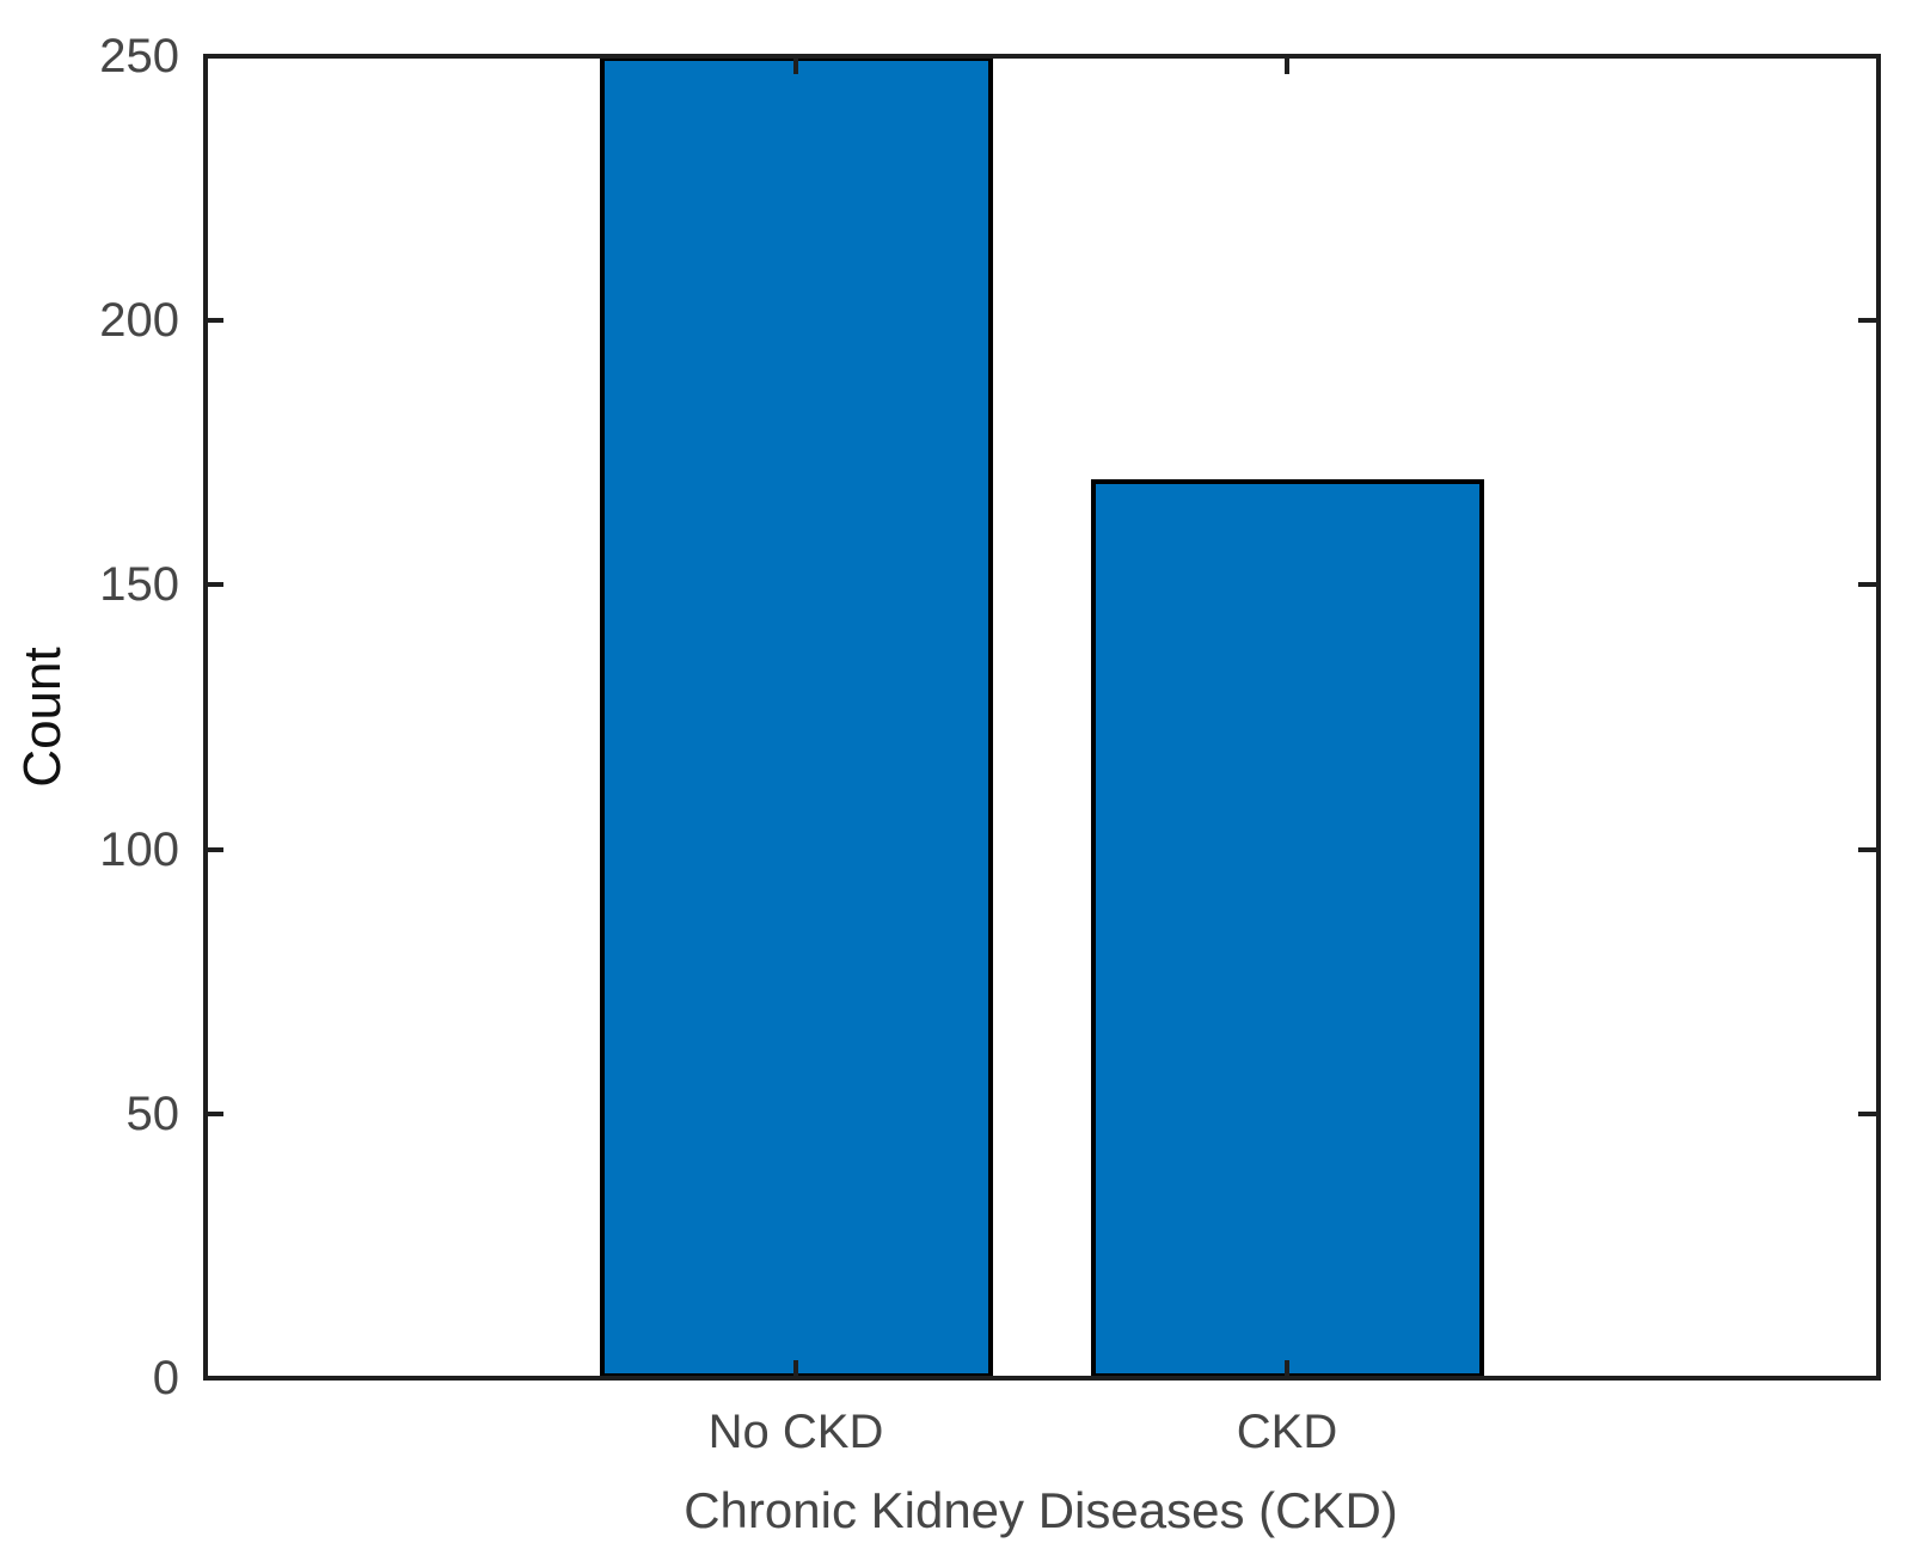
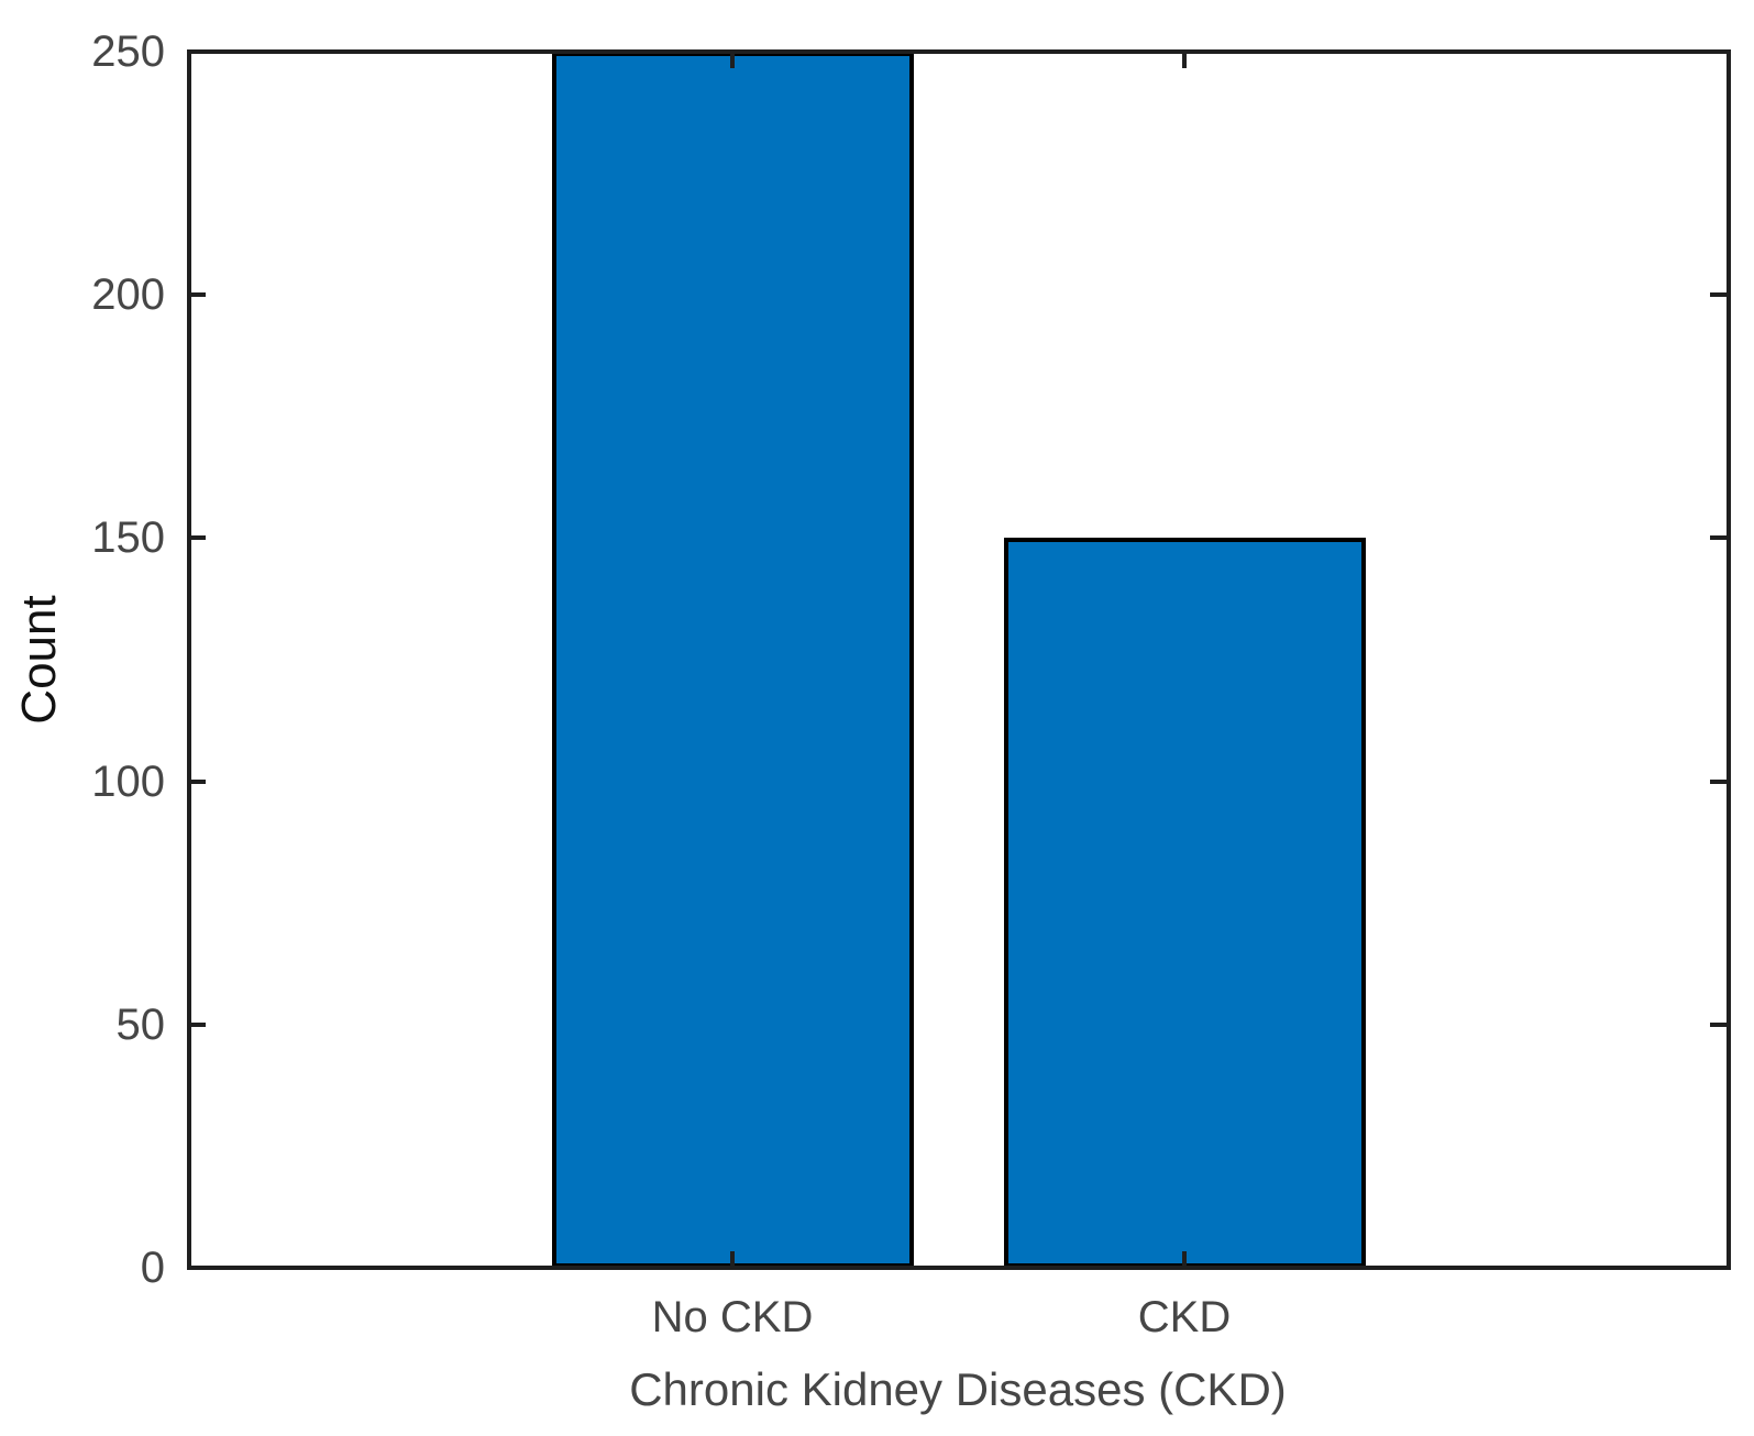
CKD: 170 -> 150
